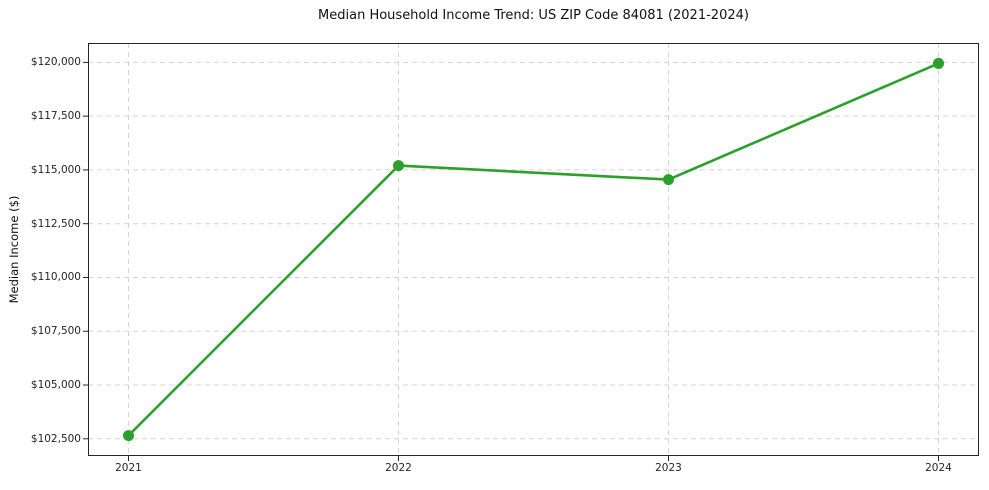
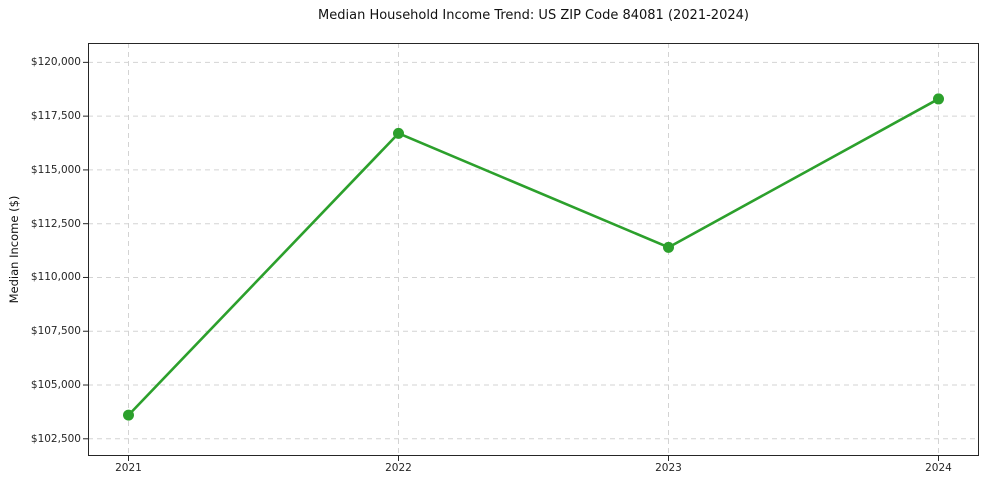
2021: $102600 -> $103600
2022: $115200 -> $116700
2023: $114600 -> $111400
2024: $120000 -> $118300
